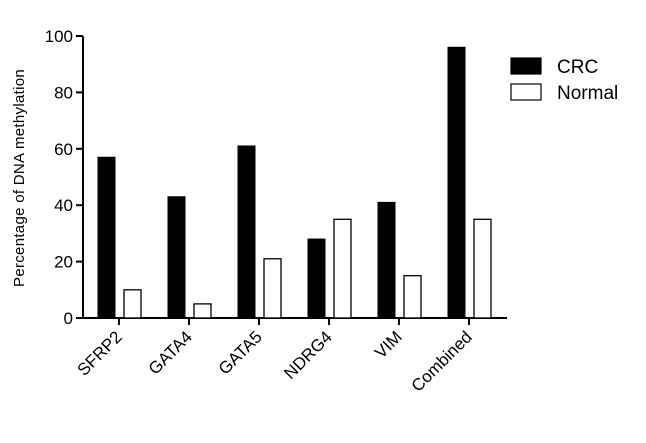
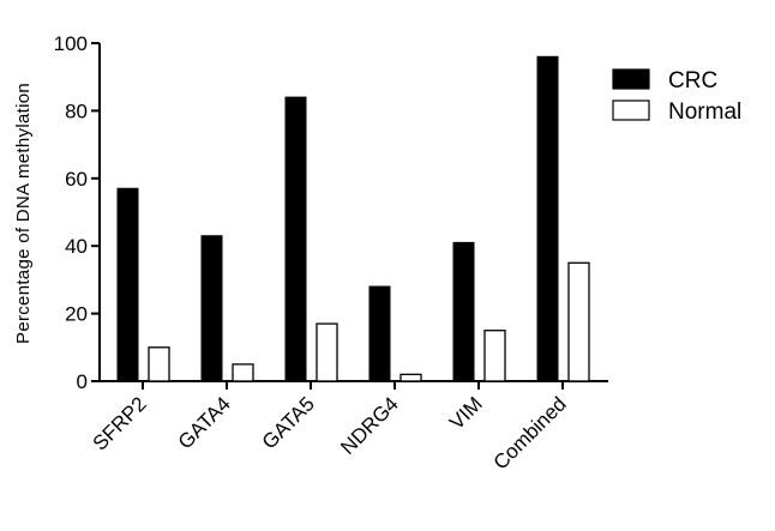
CRC/GATA5: 61 -> 84
Normal/GATA5: 21 -> 17
Normal/NDRG4: 35 -> 2
